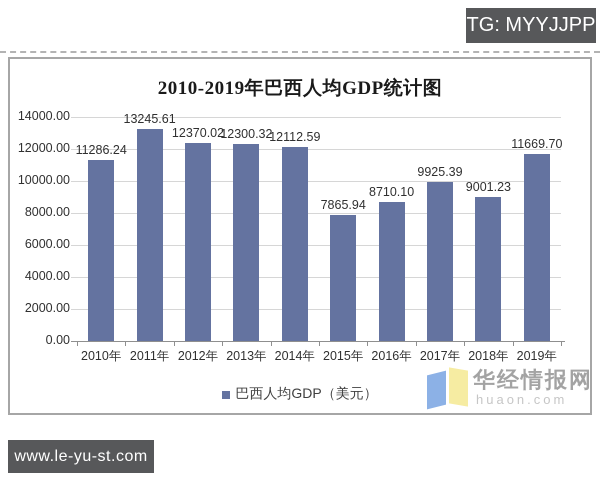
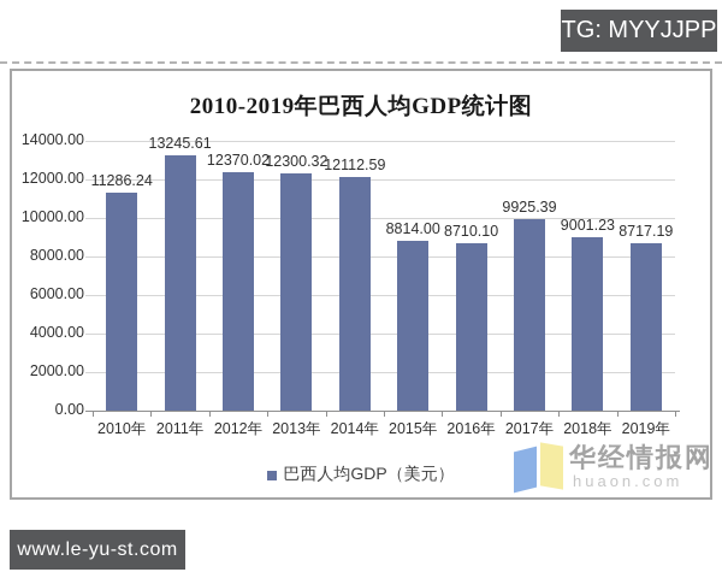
2015年: 7865.94 -> 8814.00
2019年: 11669.70 -> 8717.19
